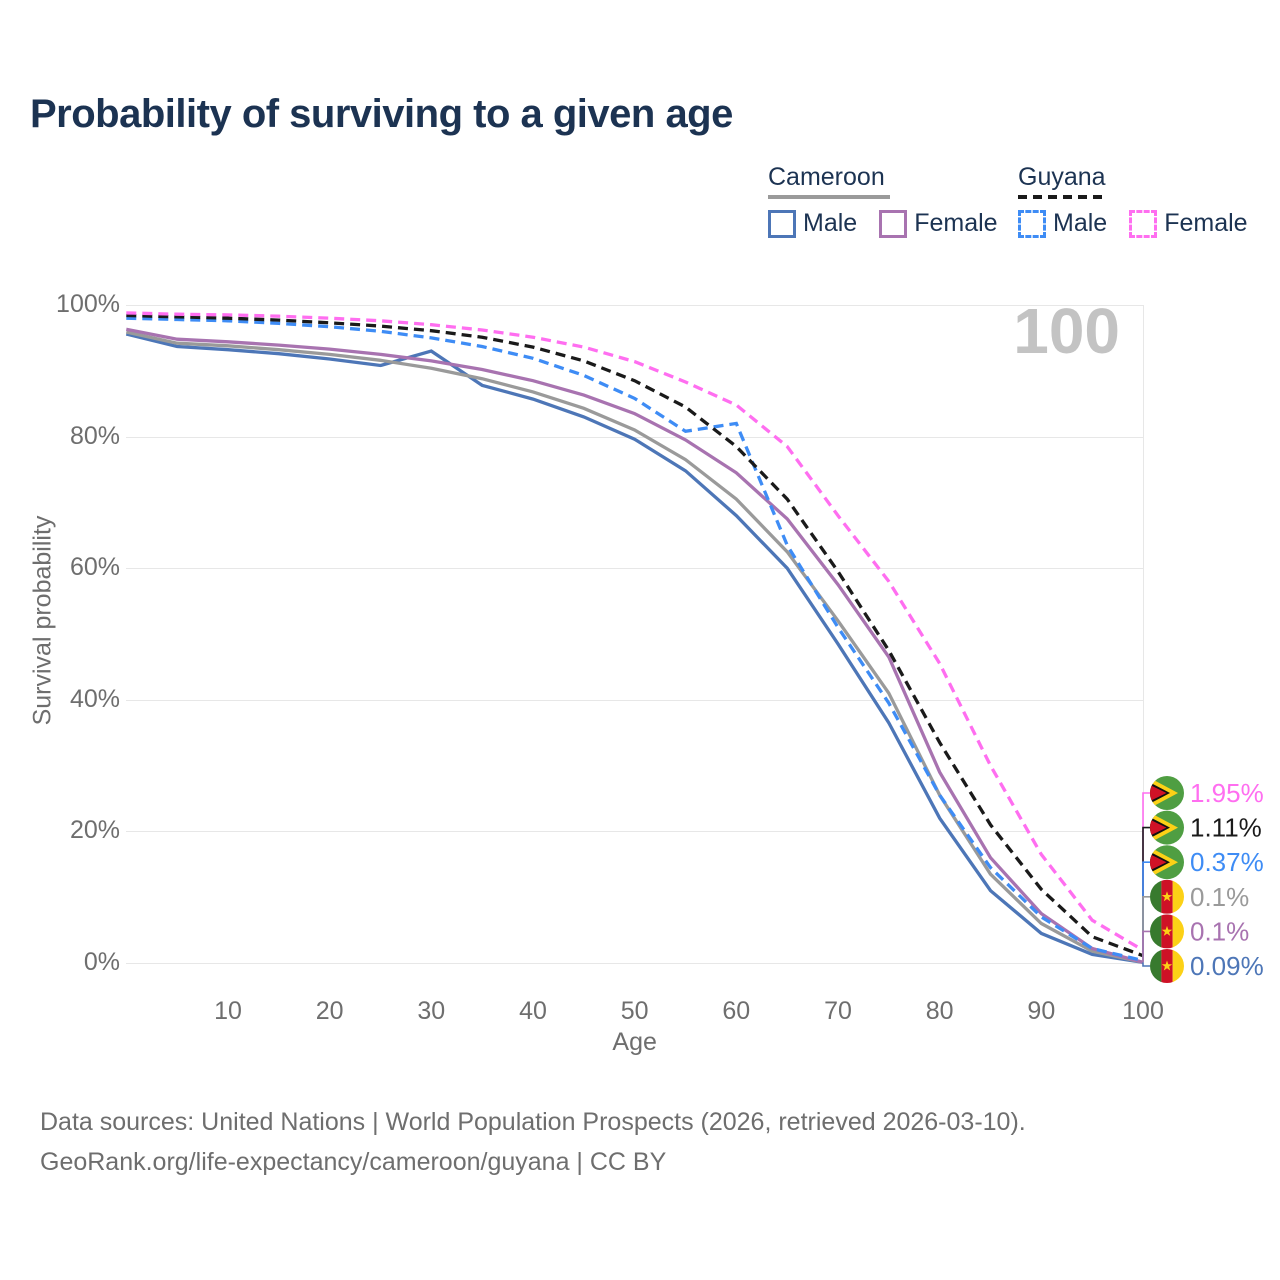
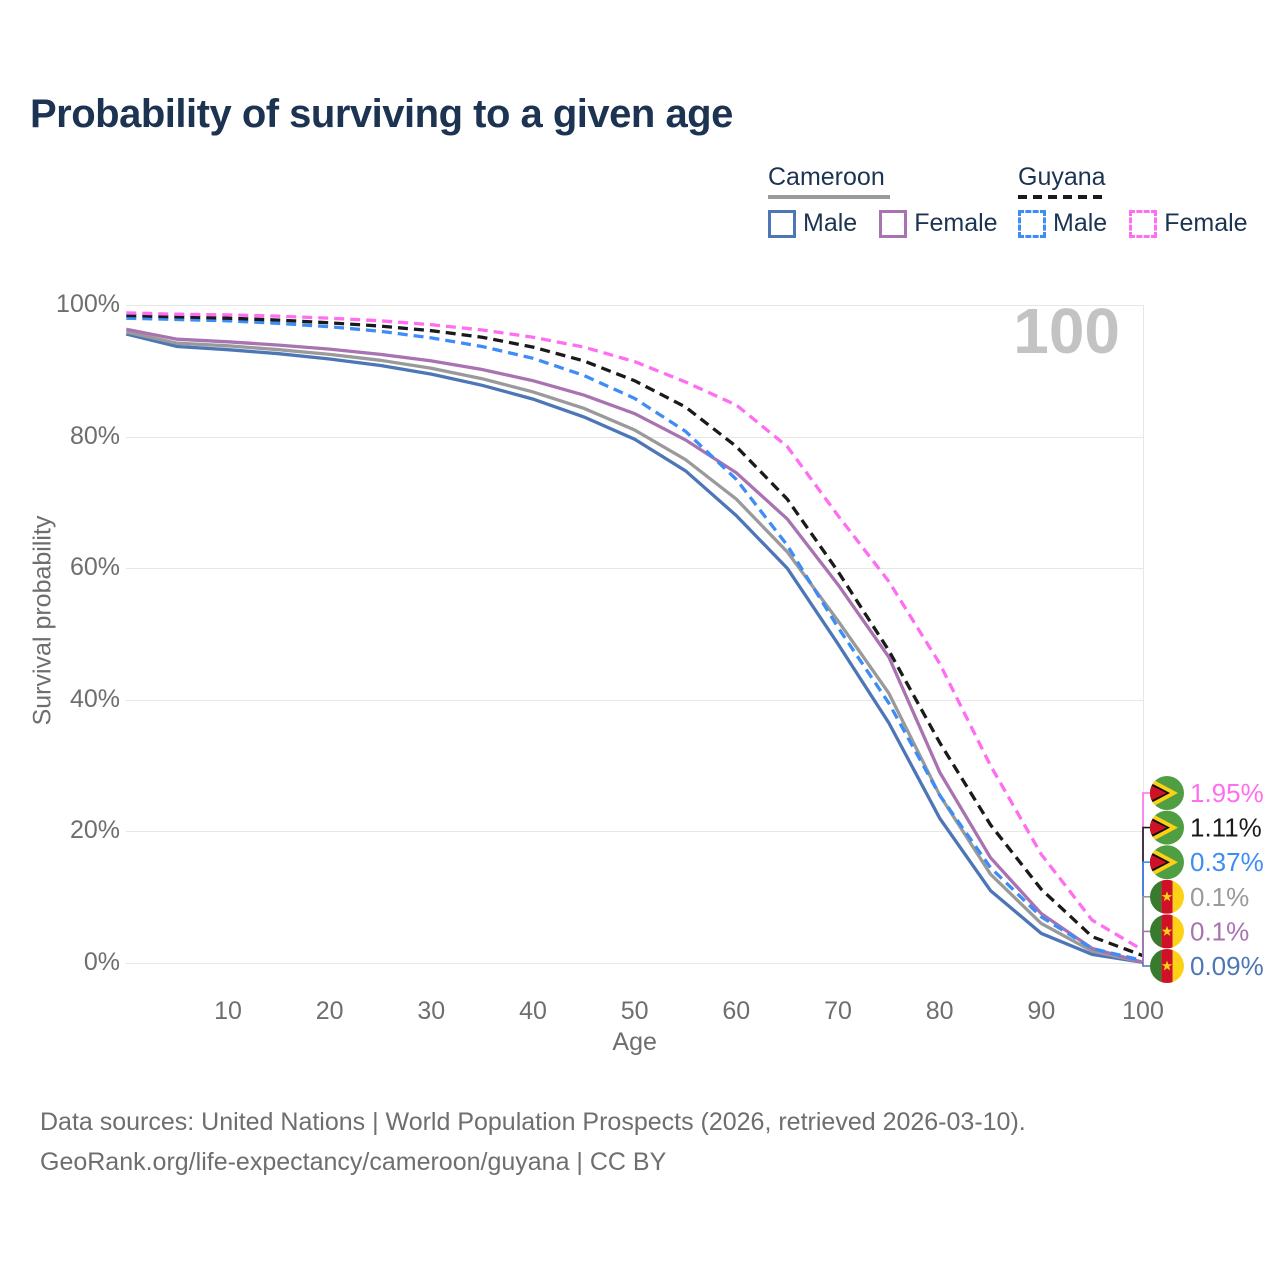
Cameroon Male/30: 93% -> 90%
Guyana Male/60: 82% -> 74%
